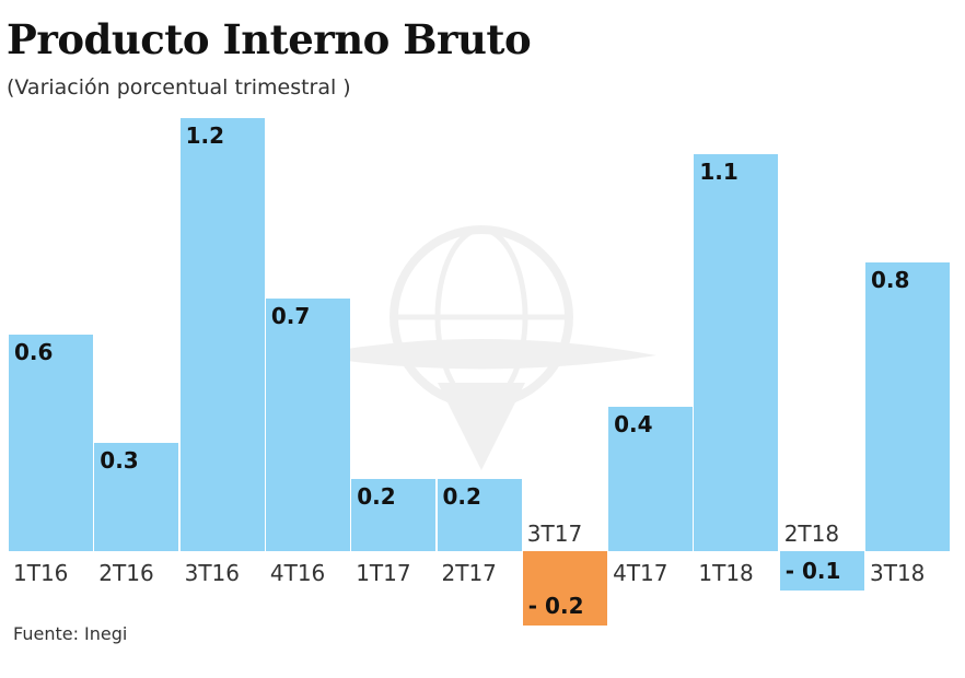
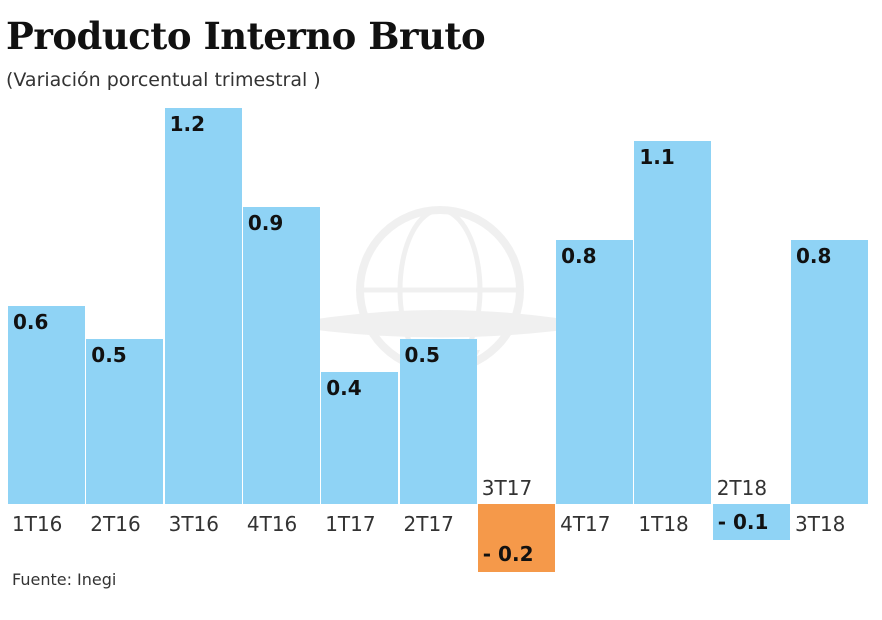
2T16: 0.3 -> 0.5
4T16: 0.7 -> 0.9
1T17: 0.2 -> 0.4
2T17: 0.2 -> 0.5
4T17: 0.4 -> 0.8
